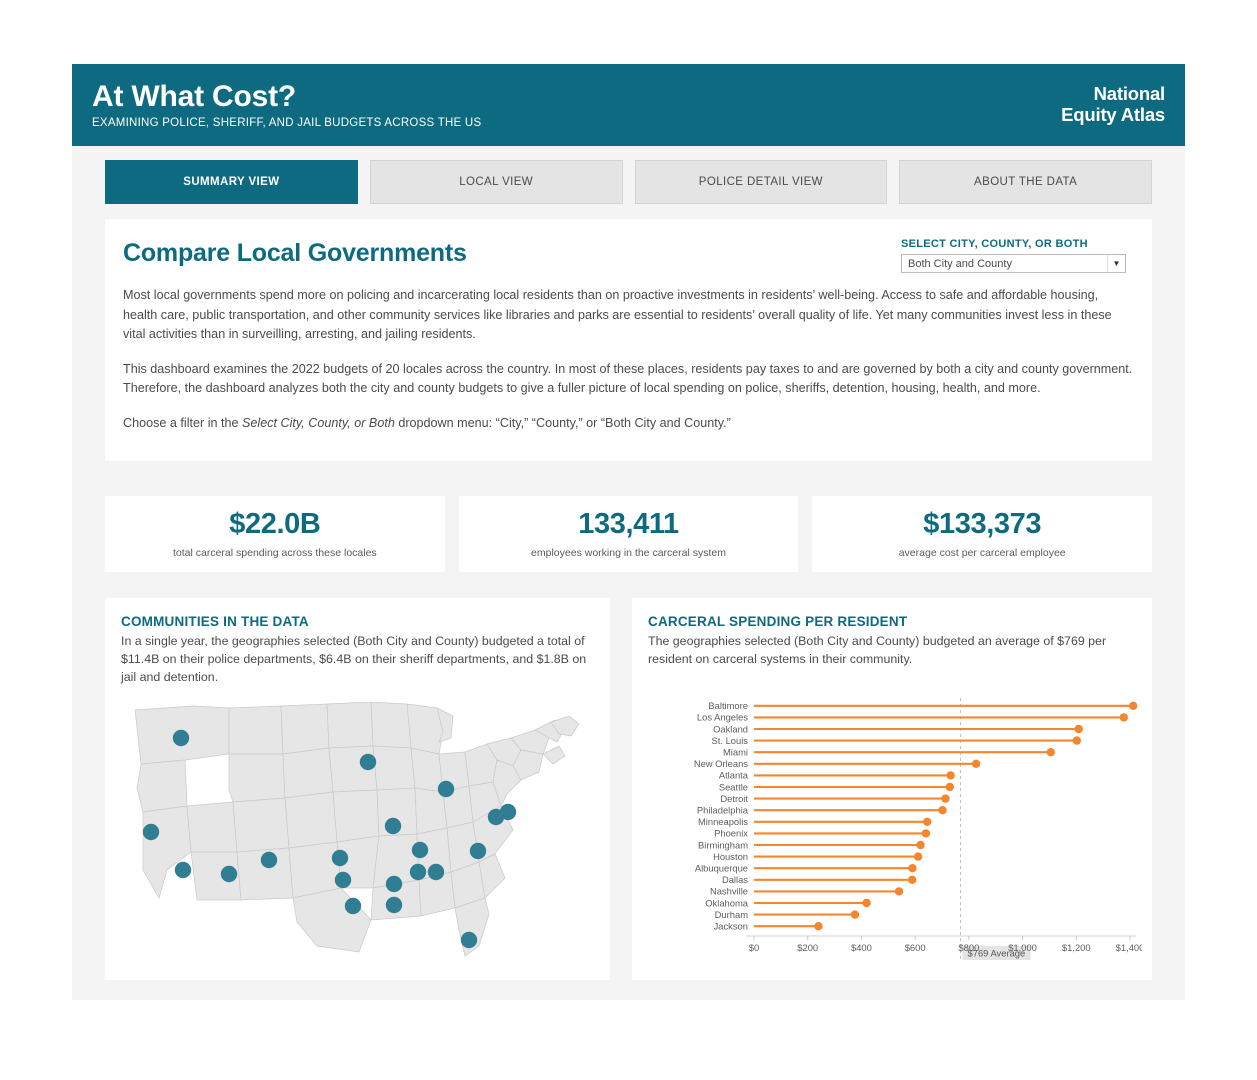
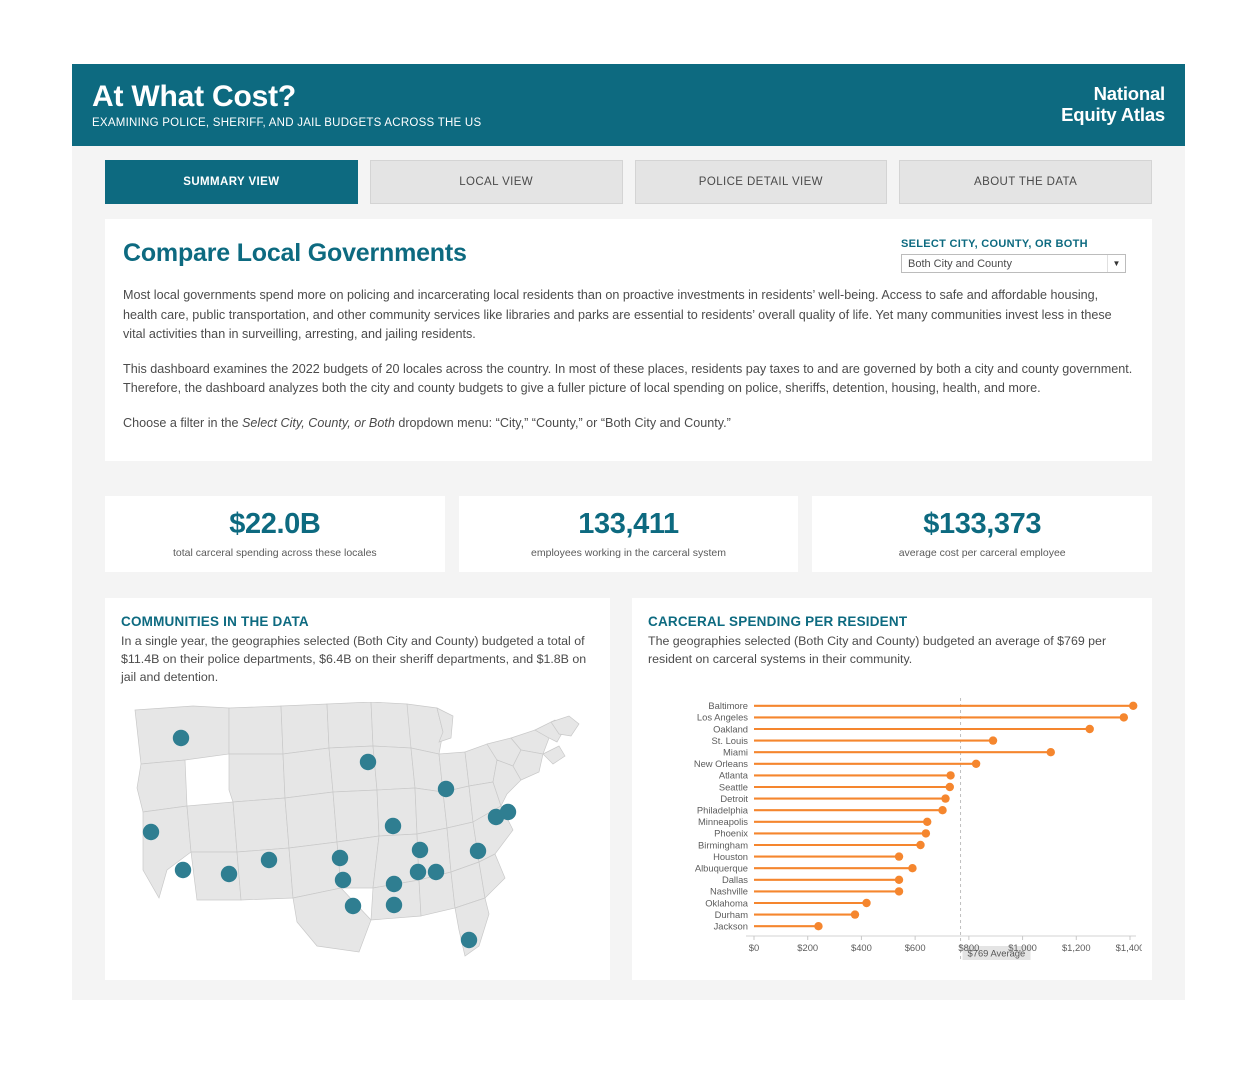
Oakland: $1210 -> $1250
St. Louis: $1200 -> $890
Houston: $610 -> $540
Dallas: $590 -> $540
